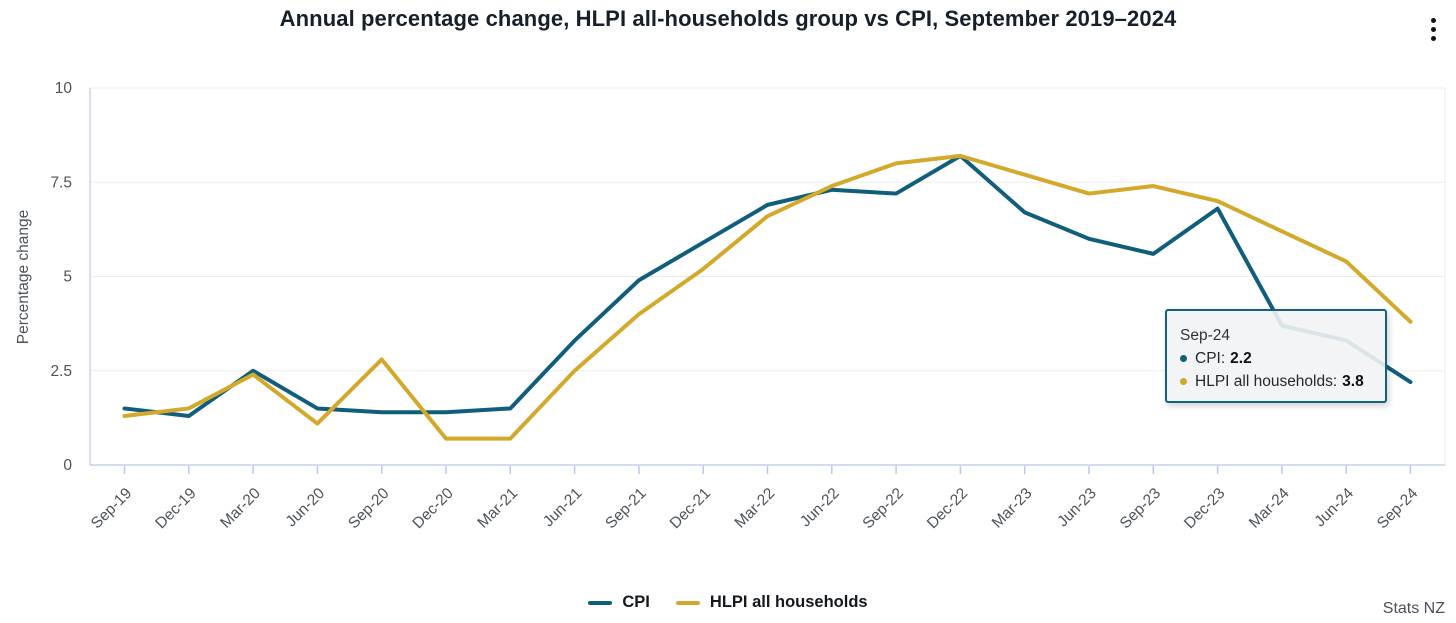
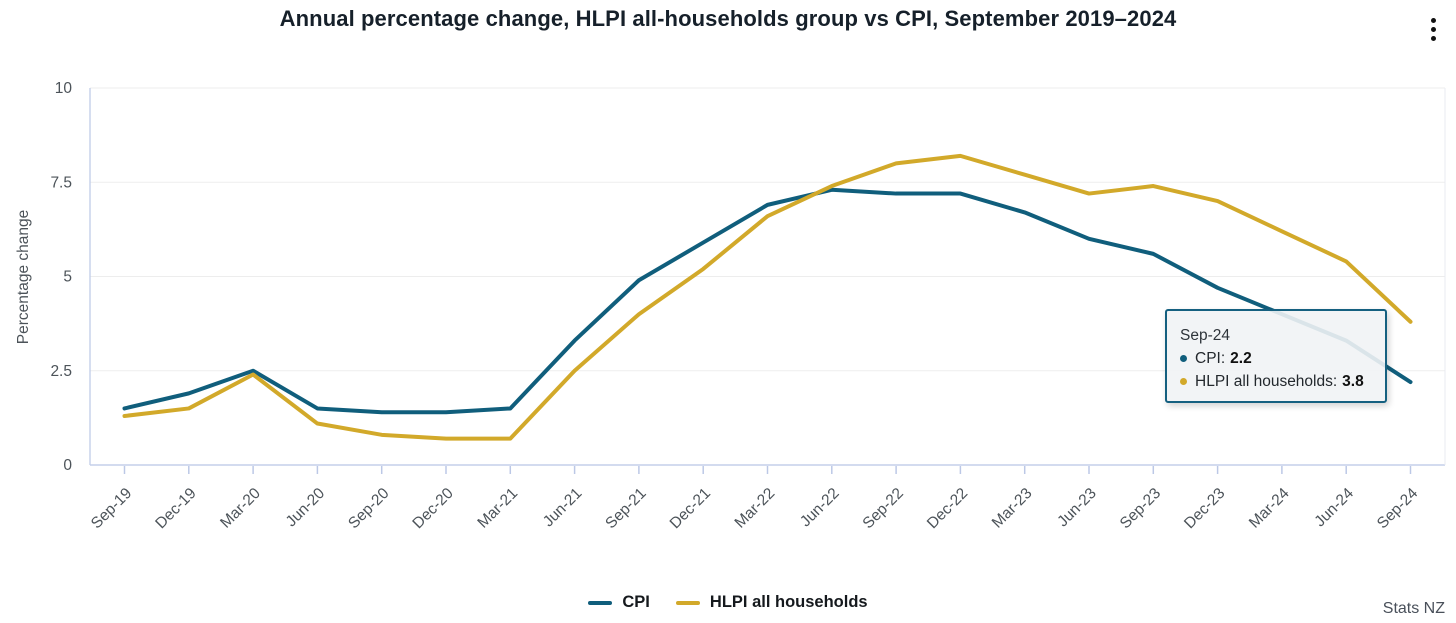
CPI/Dec-19: 1.3 -> 1.9
HLPI all households/Sep-20: 2.8 -> 0.8
CPI/Dec-22: 8.2 -> 7.2
CPI/Dec-23: 6.8 -> 4.7
CPI/Mar-24: 3.7 -> 4.0
